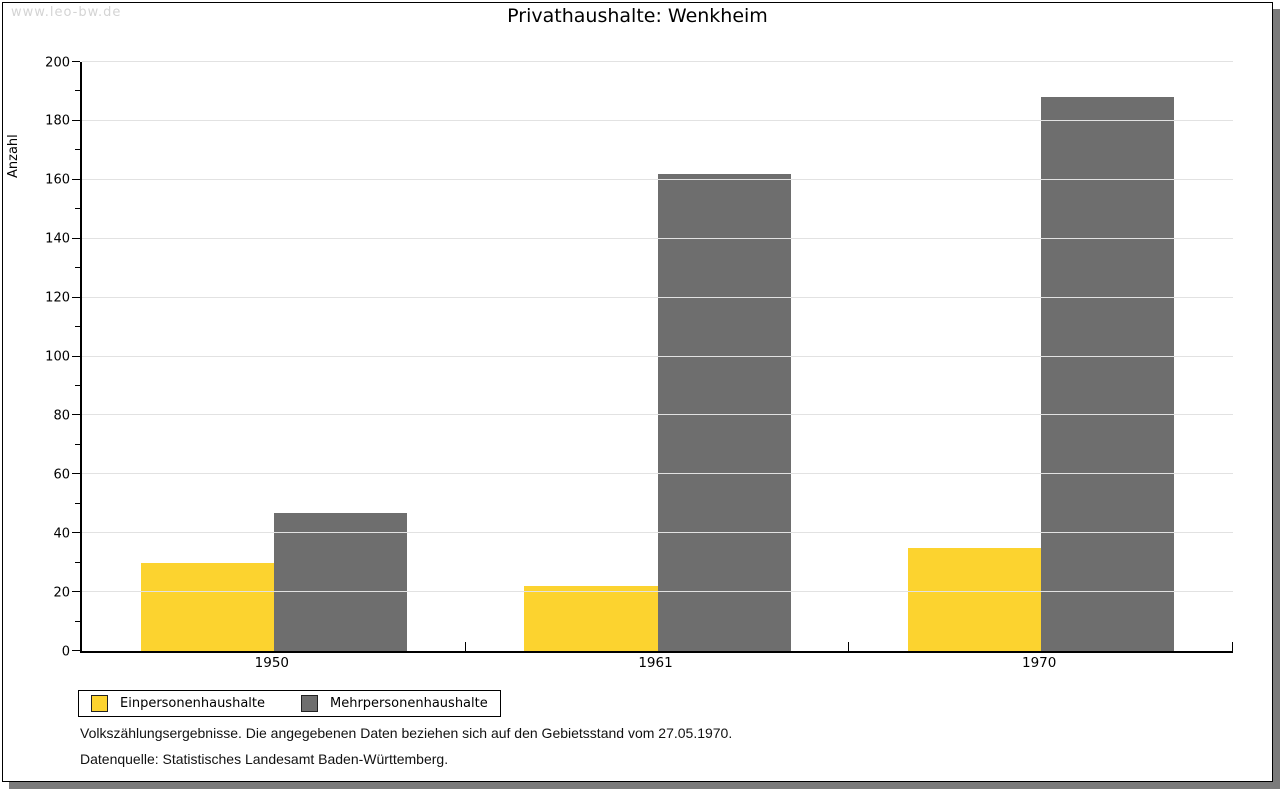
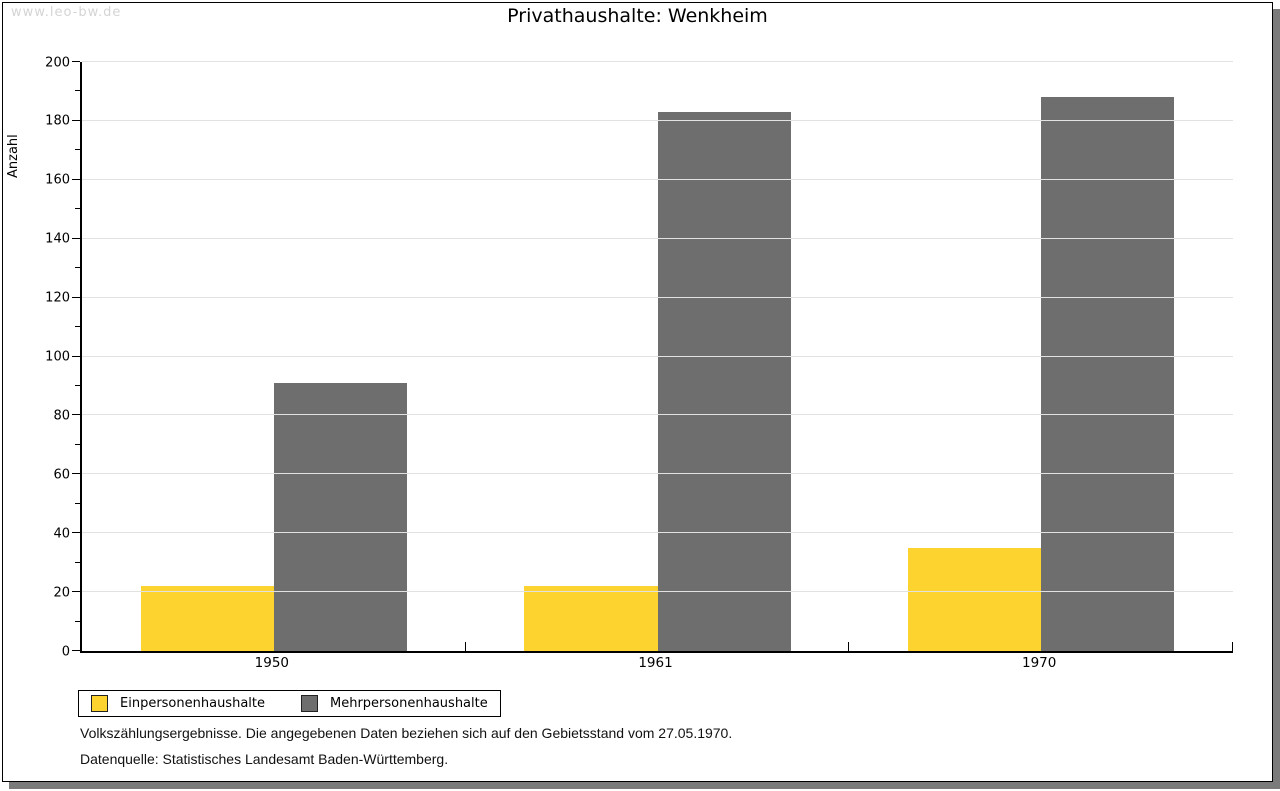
Einpersonenhaushalte/1950: 30 -> 22
Mehrpersonenhaushalte/1950: 47 -> 91
Mehrpersonenhaushalte/1961: 162 -> 183
